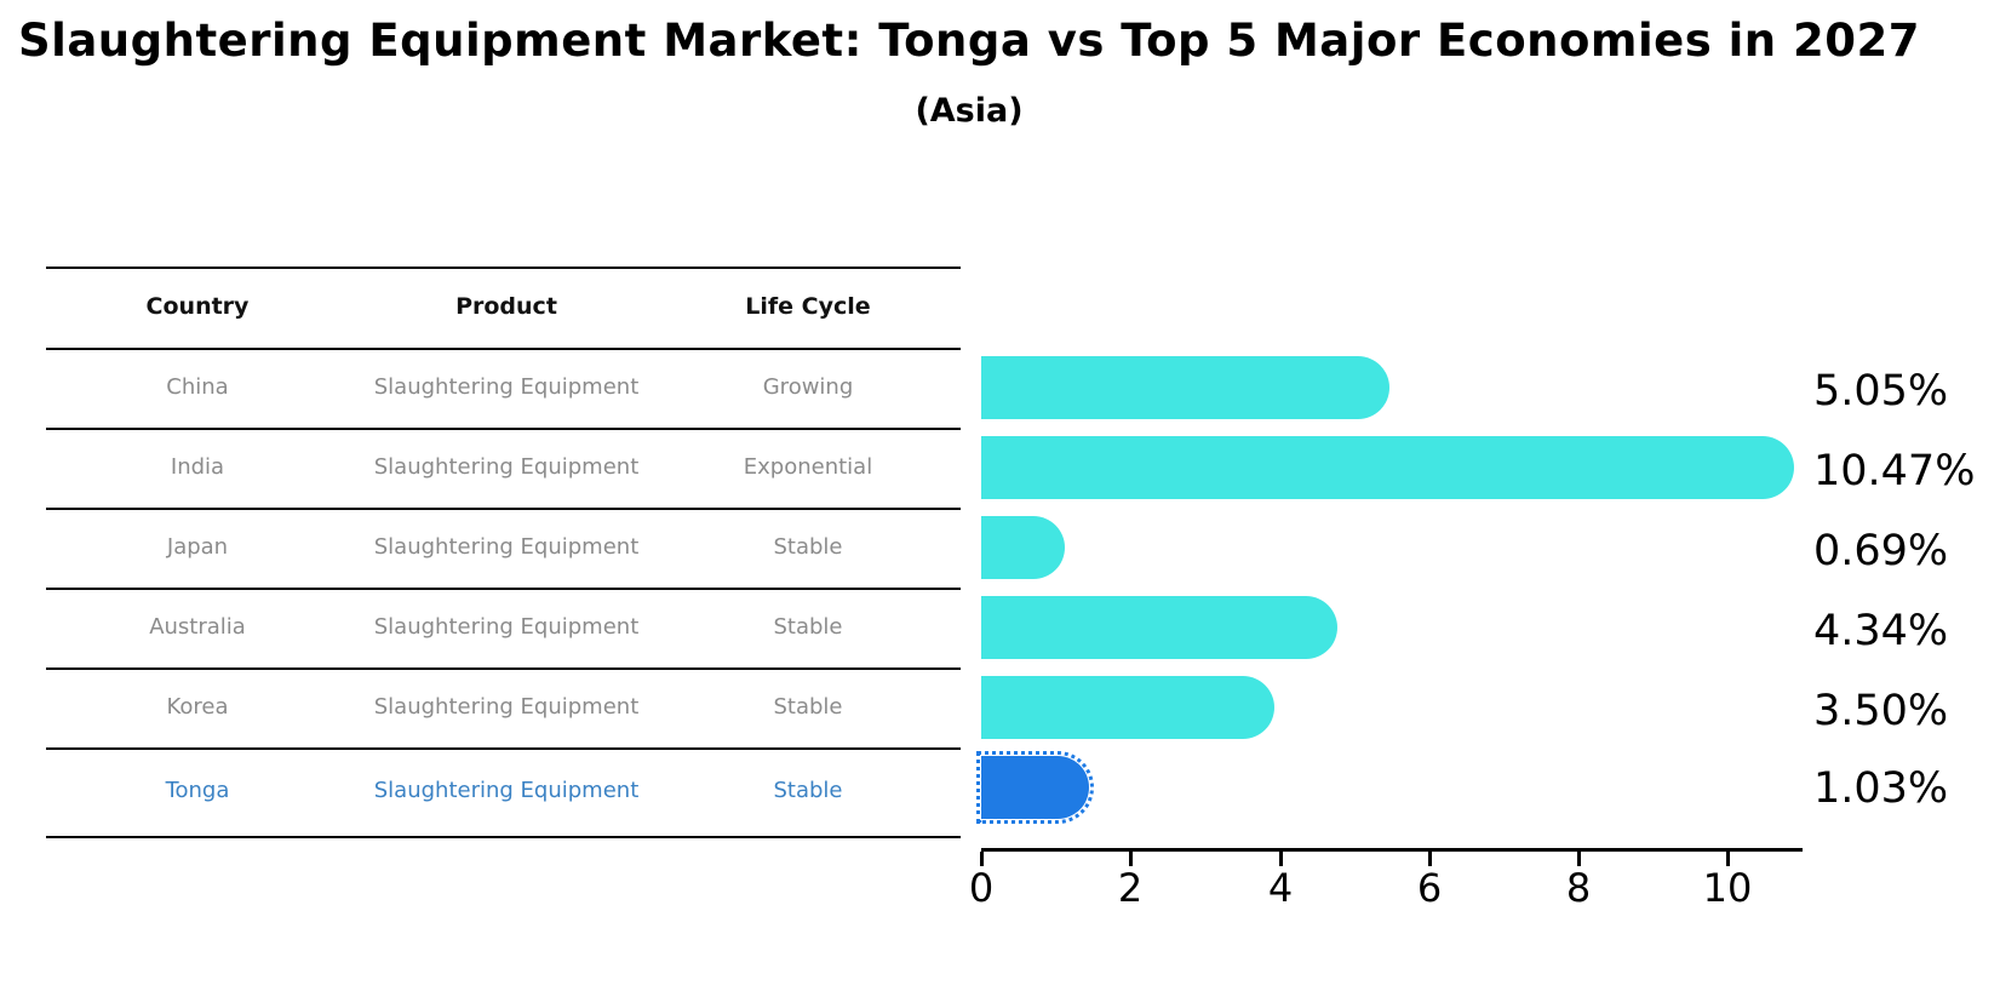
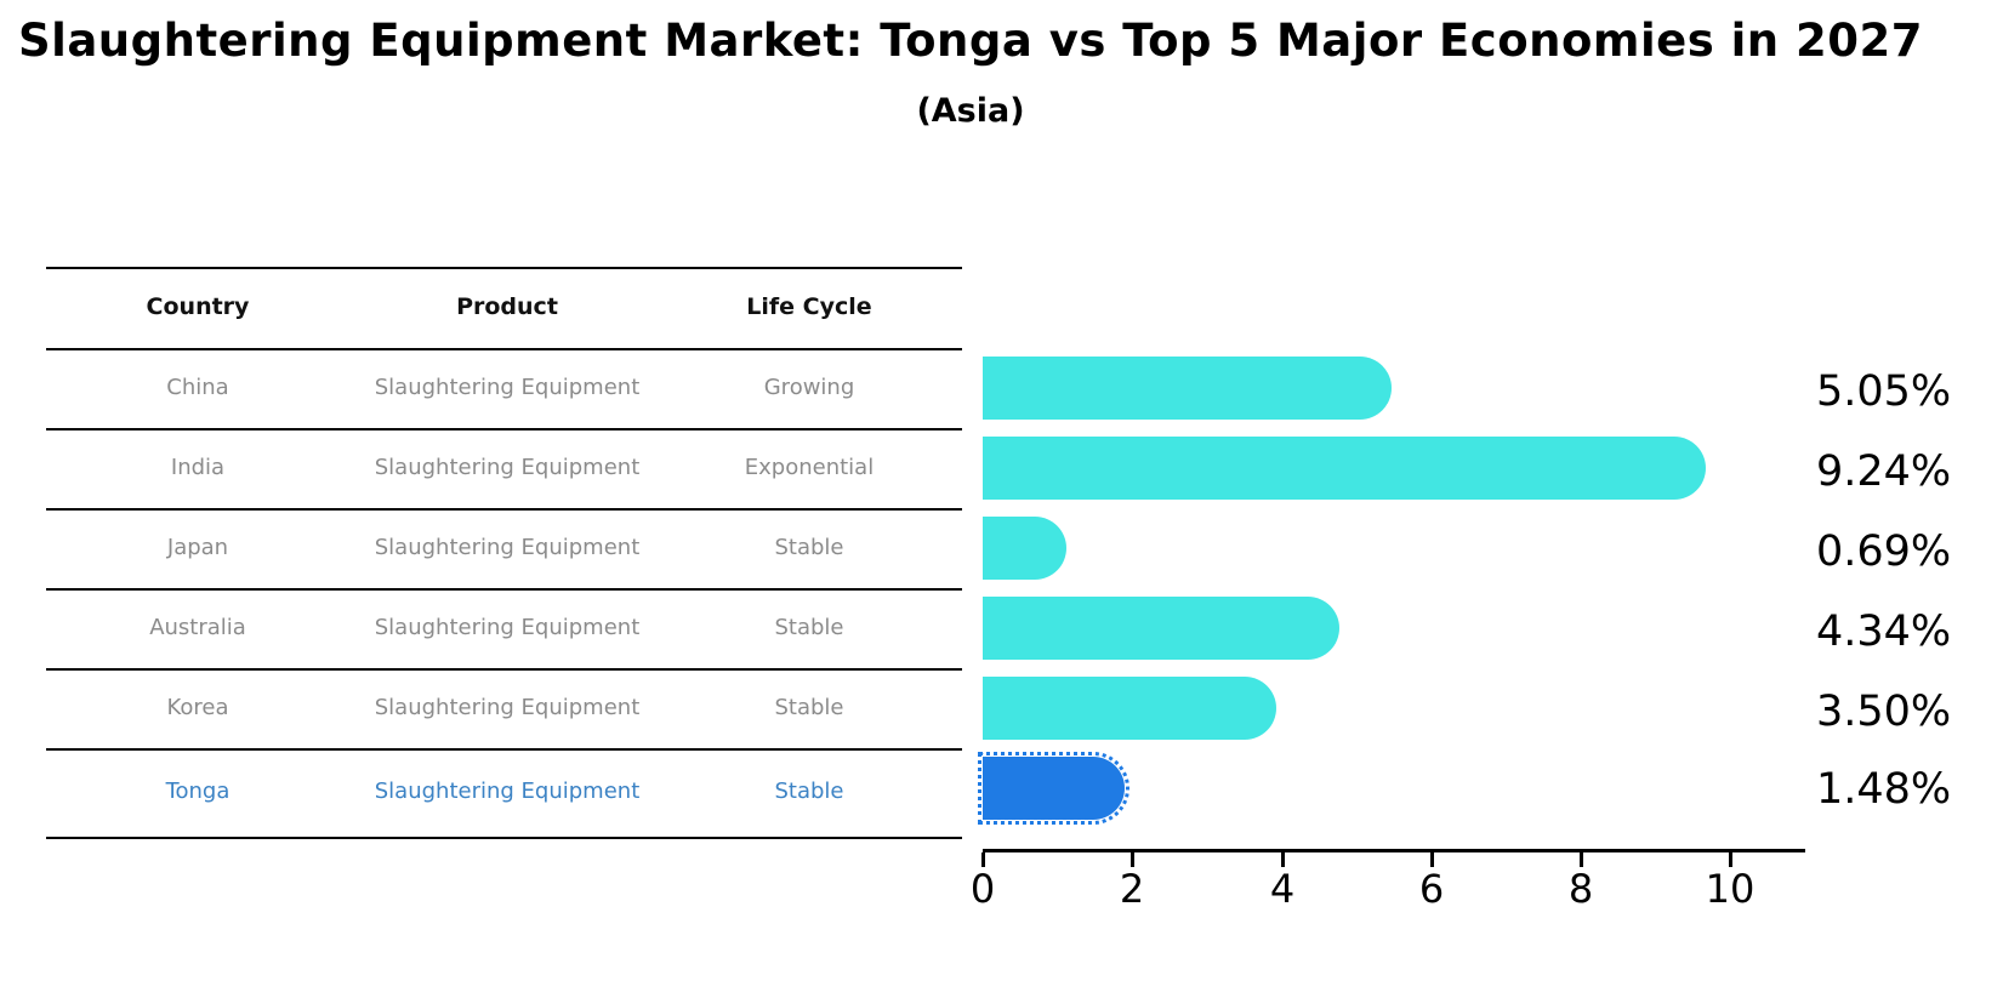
India: 10.47% -> 9.24%
Tonga: 1.03% -> 1.48%
